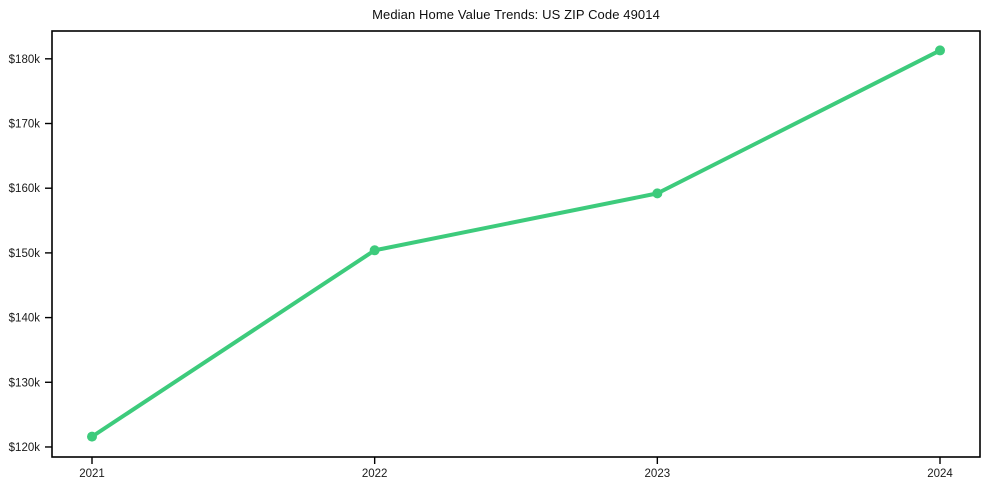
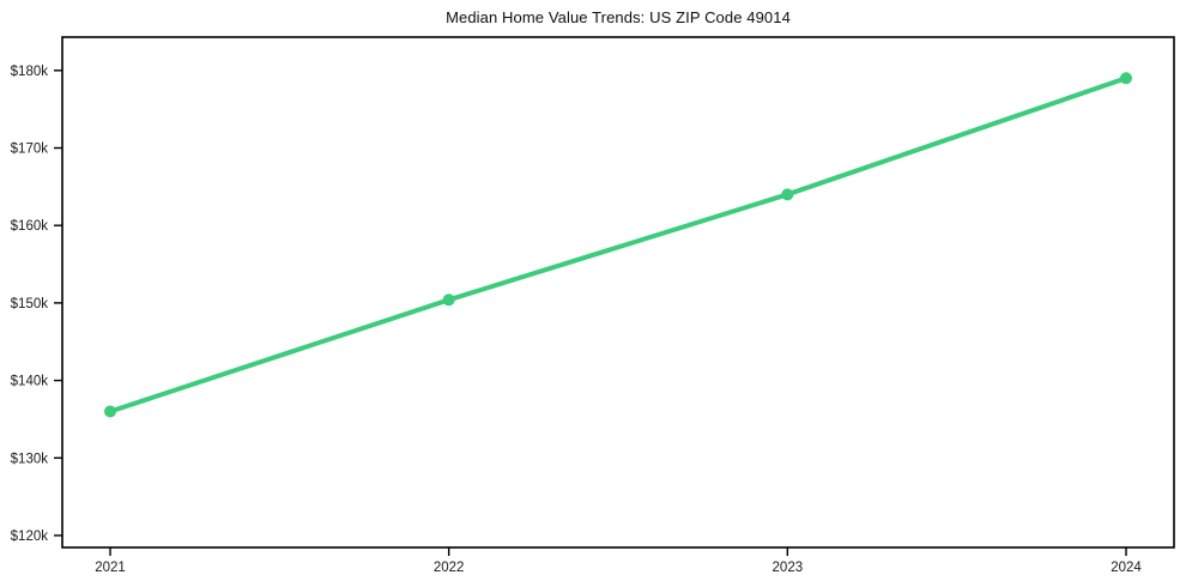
2021: $122k -> $136k
2023: $159k -> $164k
2024: $181k -> $179k
